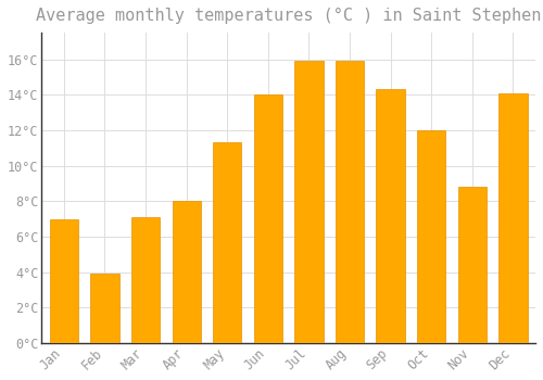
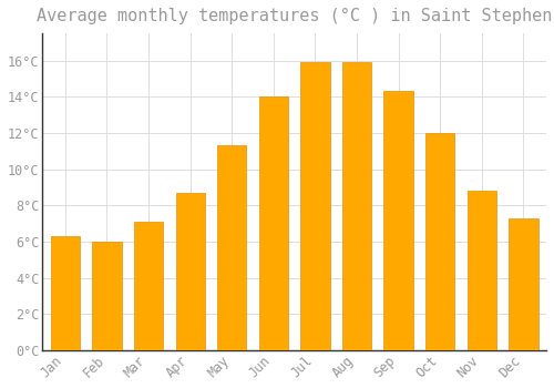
Jan: 7.0°C -> 6.3°C
Feb: 3.9°C -> 6.0°C
Apr: 8.0°C -> 8.7°C
Dec: 14.1°C -> 7.3°C
